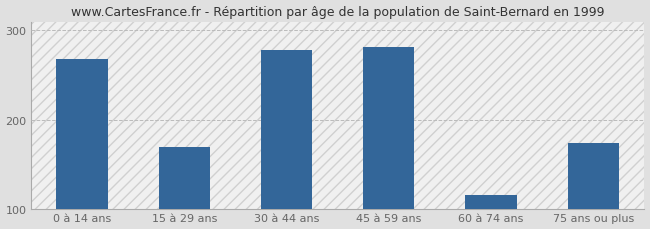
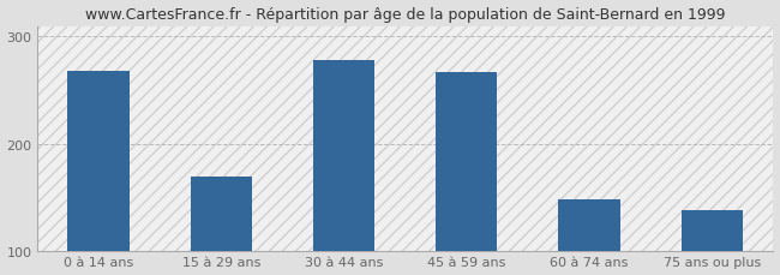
45 à 59 ans: 282 -> 267
60 à 74 ans: 116 -> 148
75 ans ou plus: 174 -> 138
